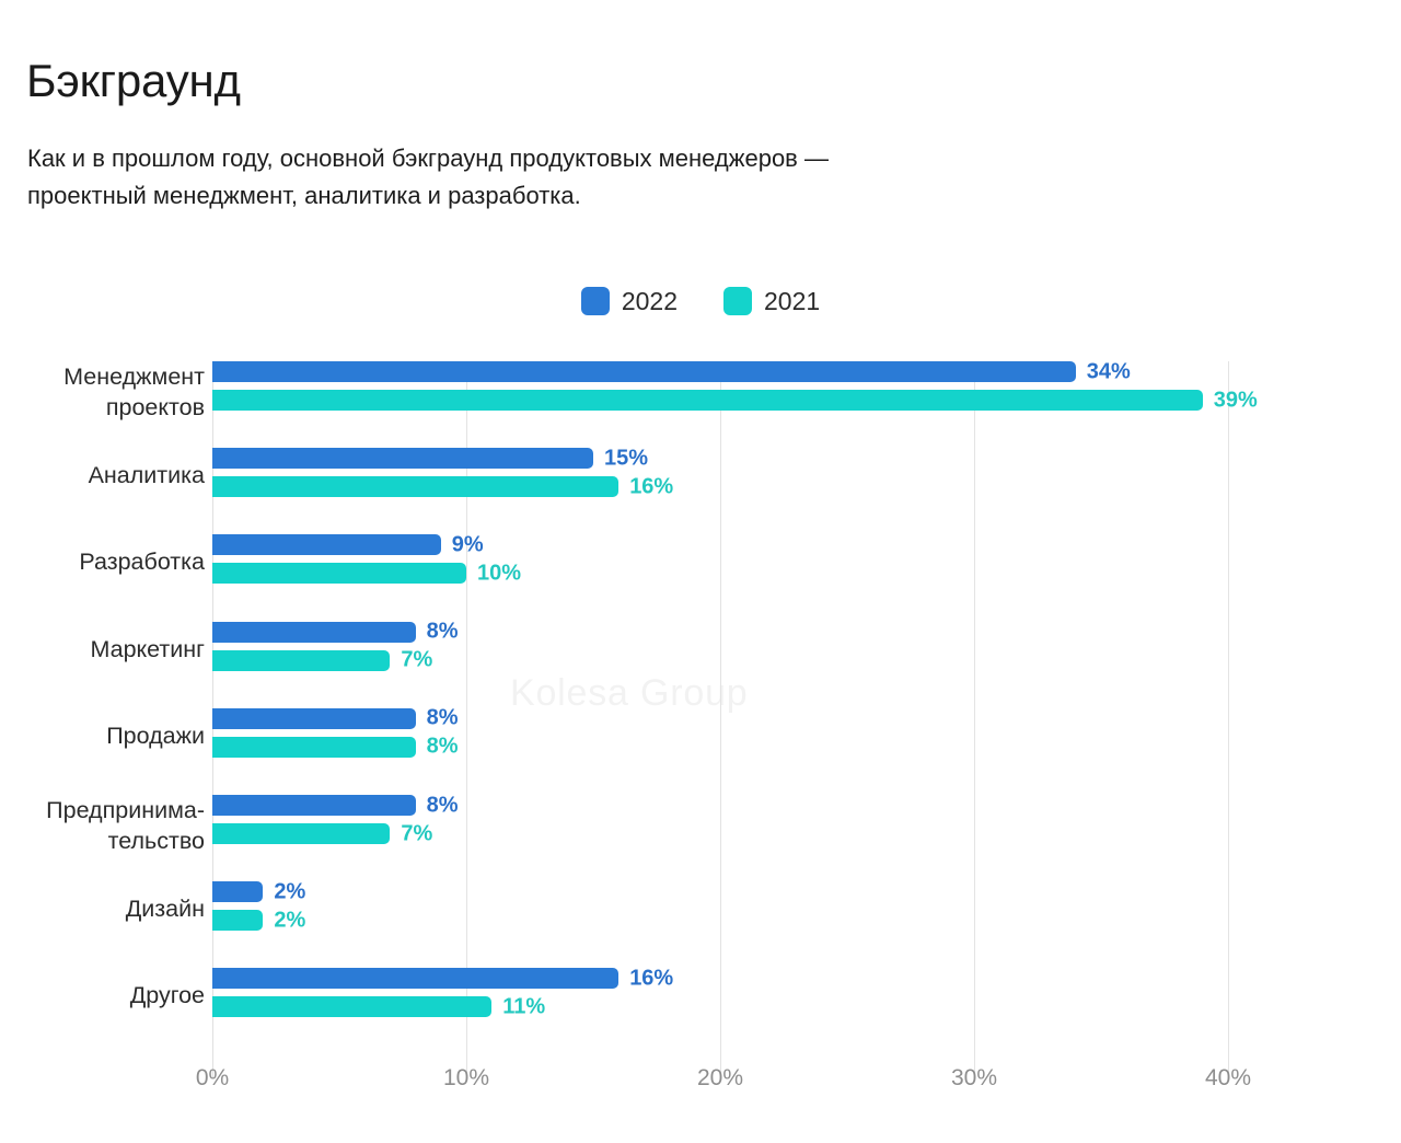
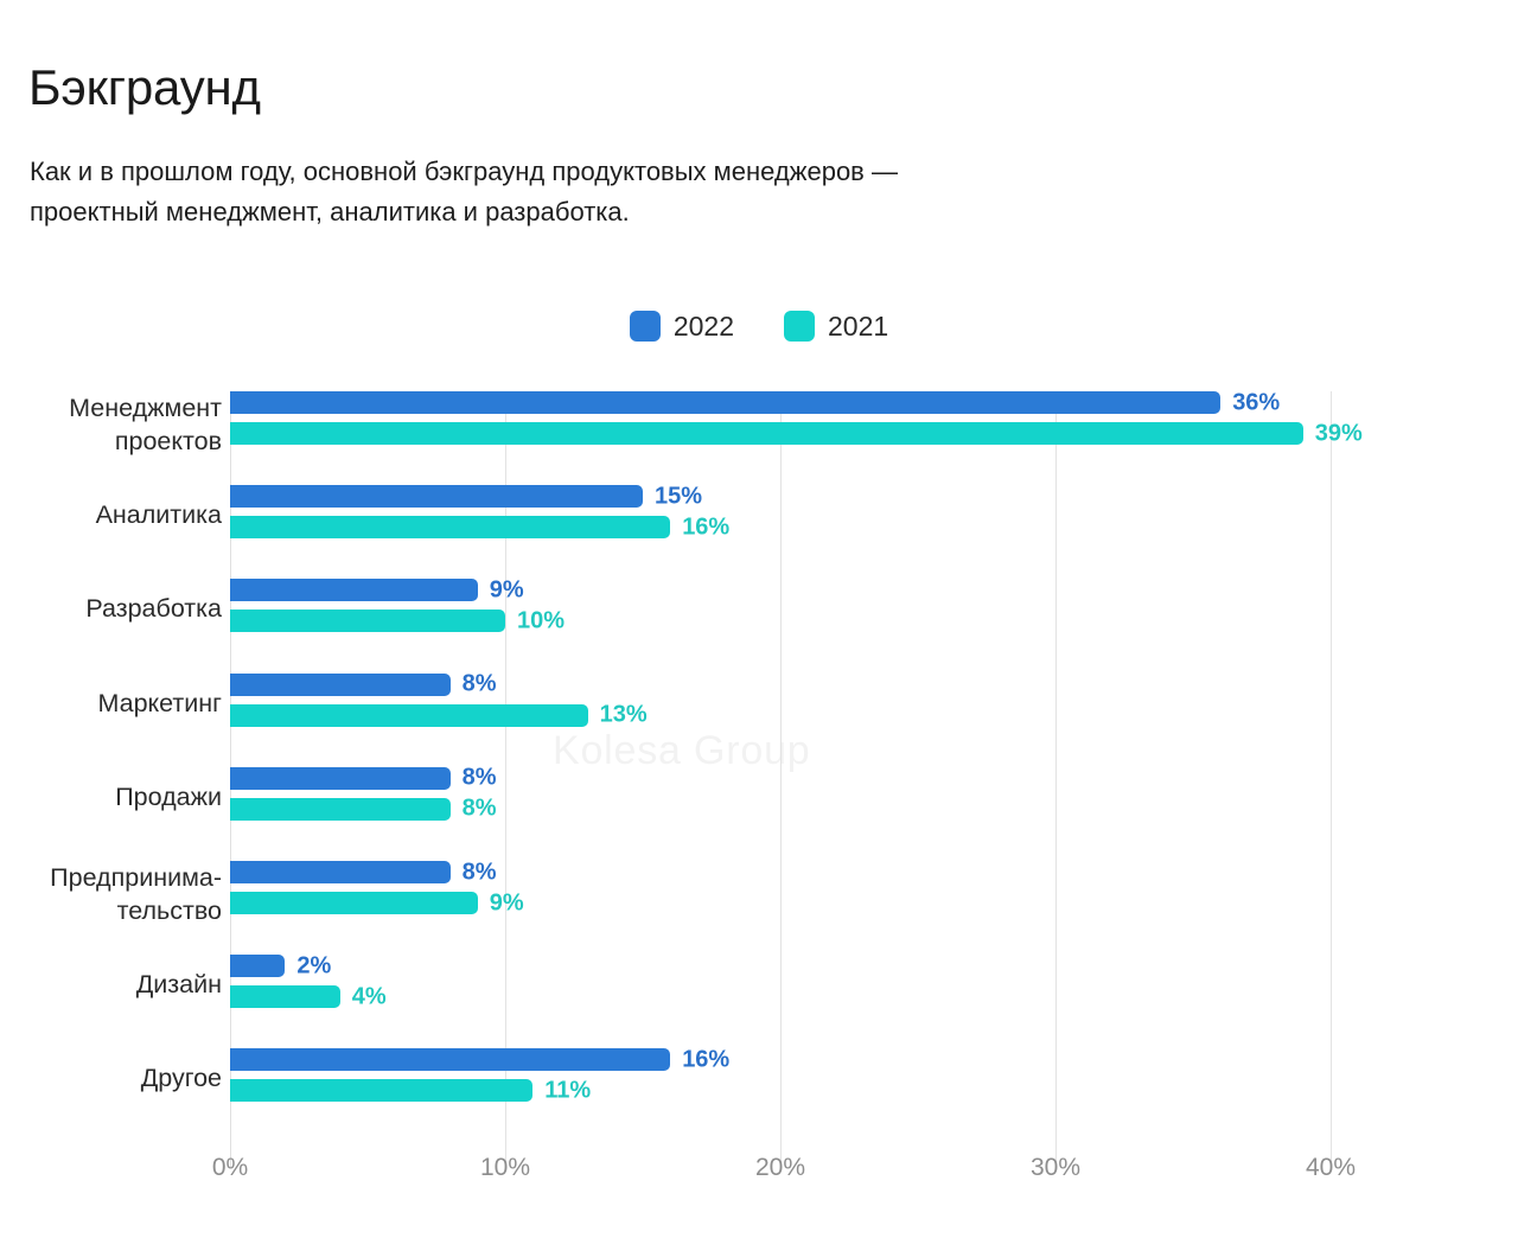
2022/Менеджмент проектов: 34% -> 36%
2021/Маркетинг: 7% -> 13%
2021/Предпринима- тельство: 7% -> 9%
2021/Дизайн: 2% -> 4%
